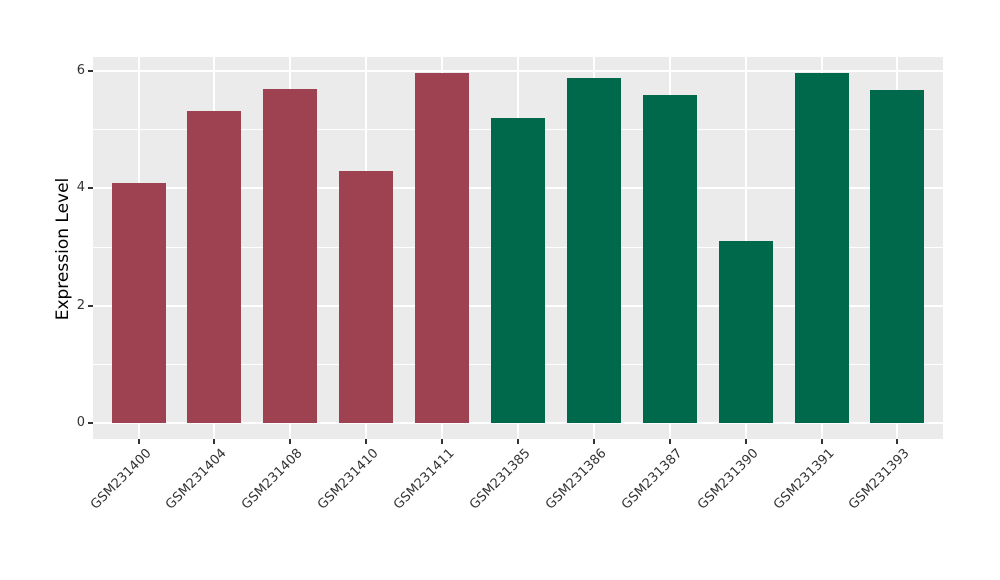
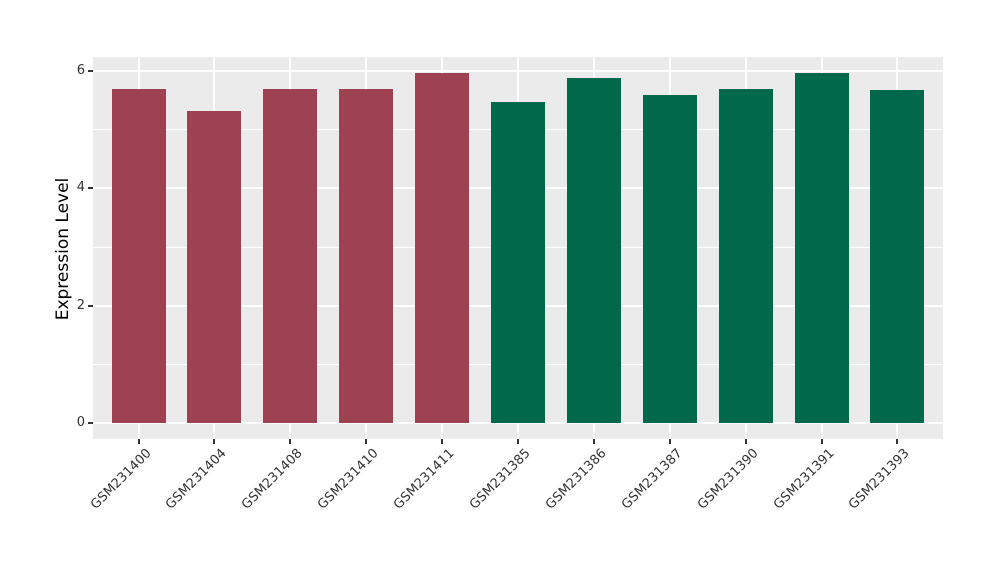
GSM231400: 4.1 -> 5.7
GSM231410: 4.3 -> 5.7
GSM231385: 5.2 -> 5.5
GSM231390: 3.1 -> 5.7
